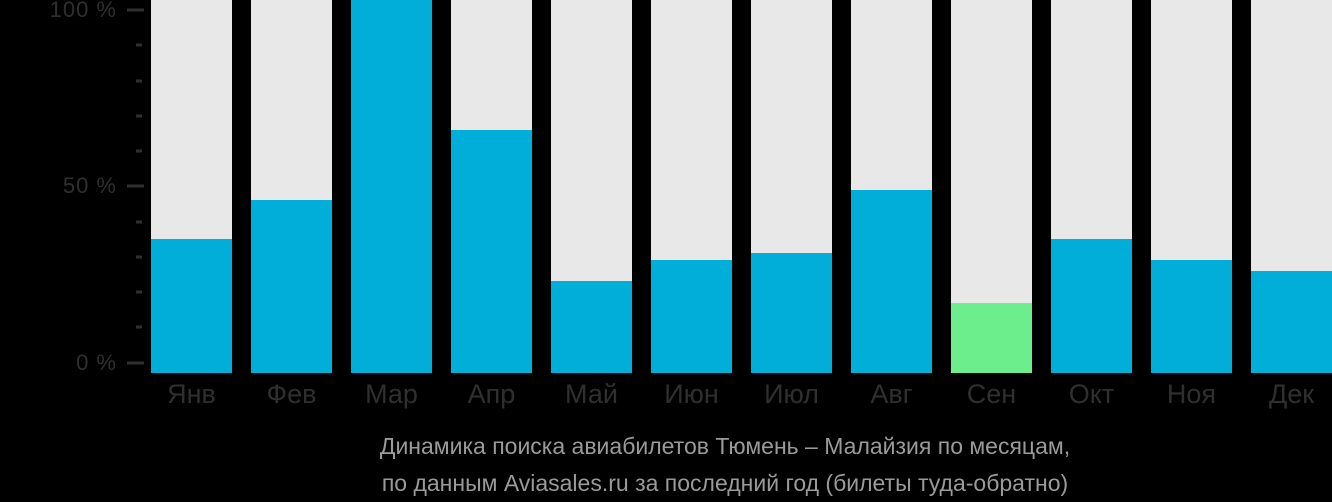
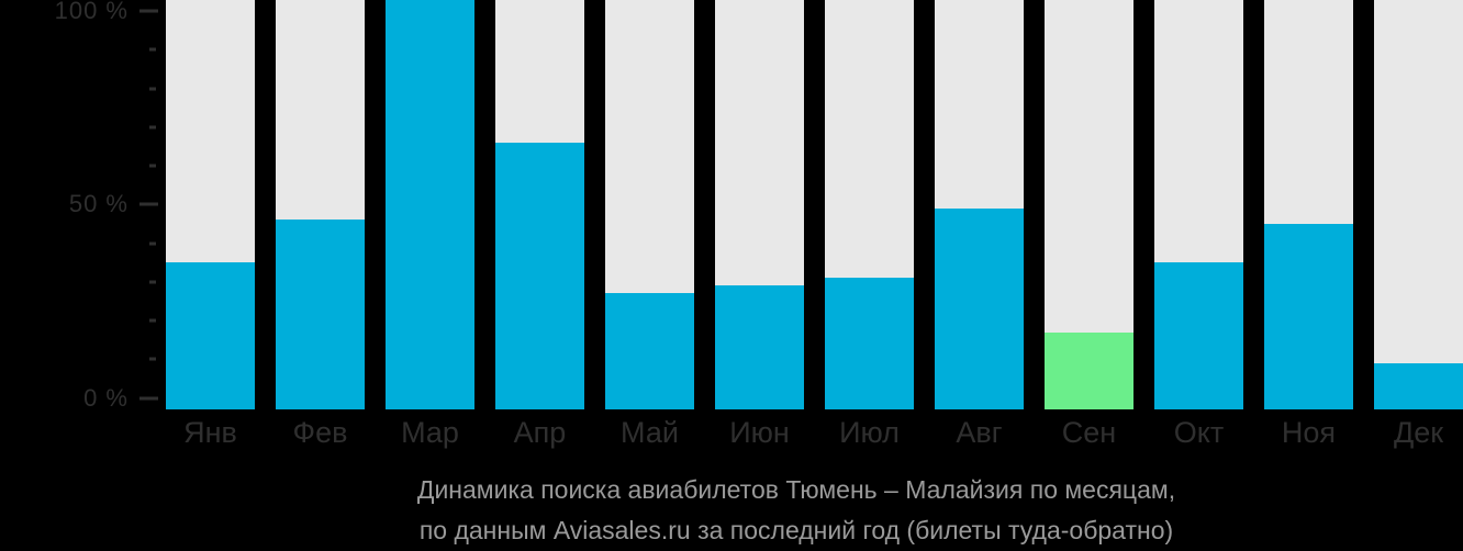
Май: 23% -> 27%
Ноя: 29% -> 45%
Дек: 26% -> 9%
